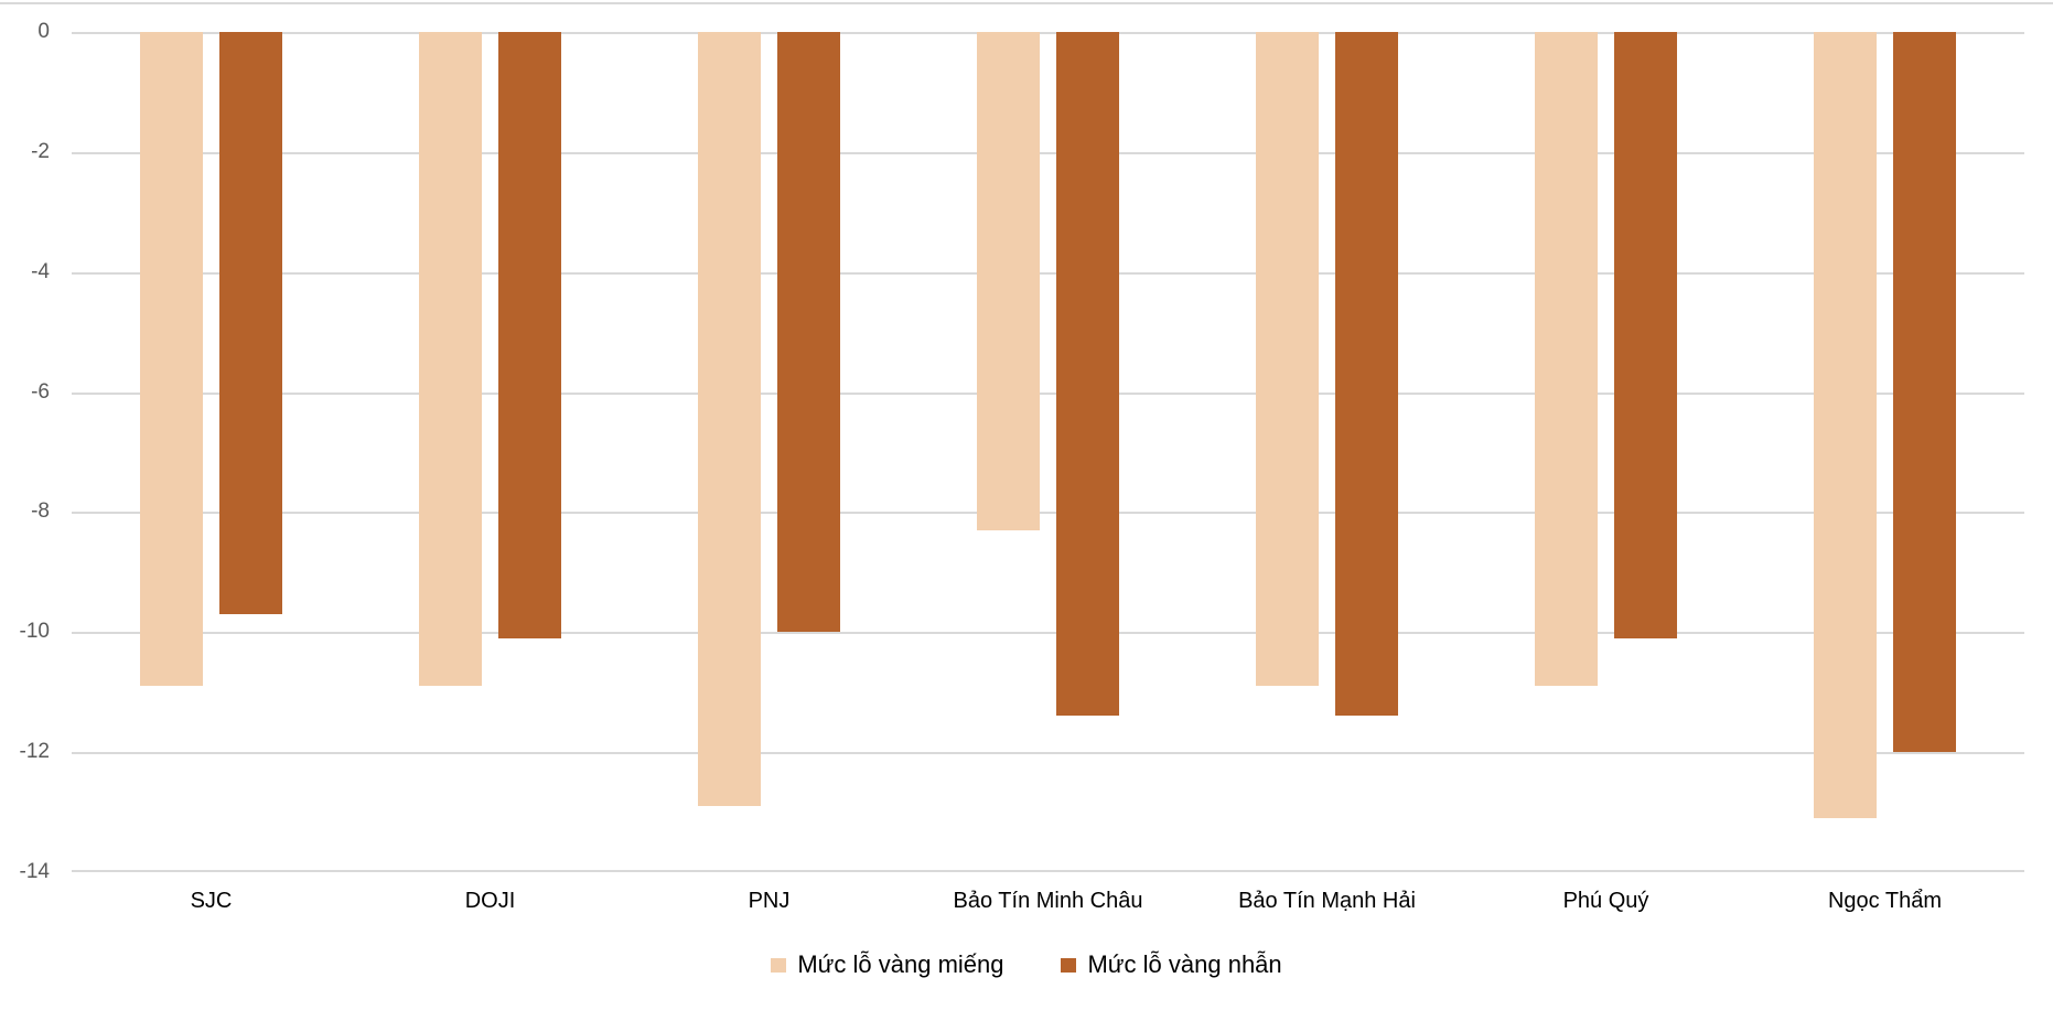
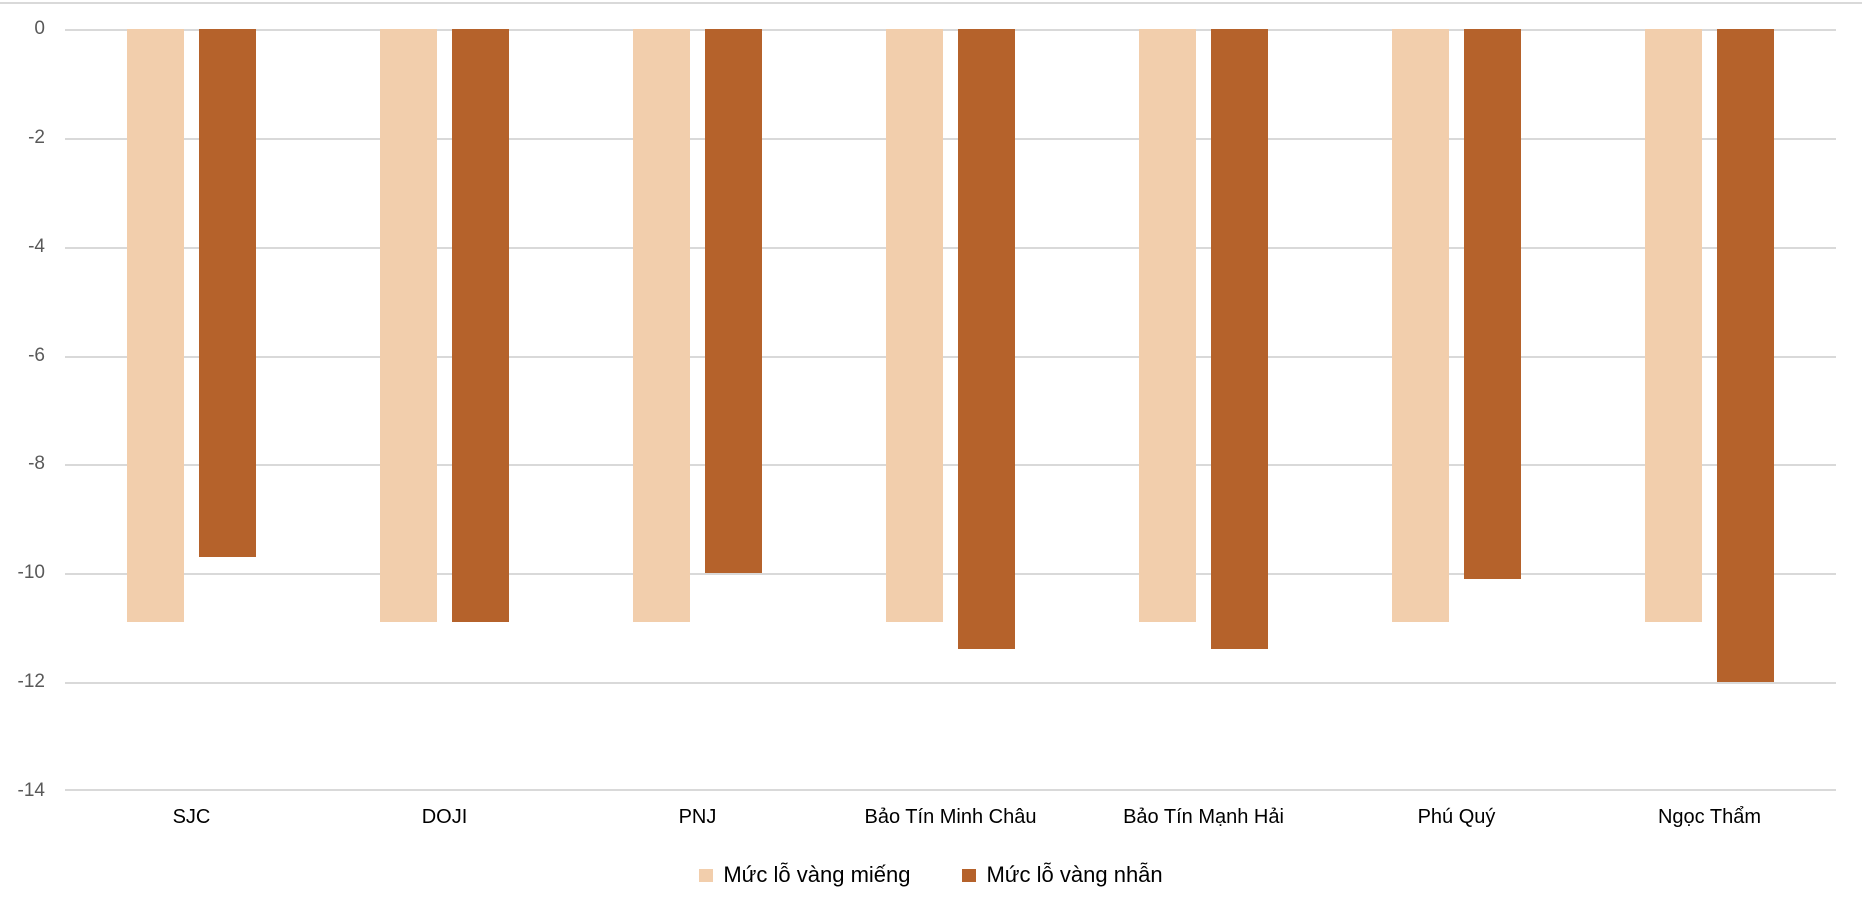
Mức lỗ vàng nhẫn/DOJI: -10.1 -> -10.9
Mức lỗ vàng miếng/PNJ: -12.9 -> -10.9
Mức lỗ vàng miếng/Bảo Tín Minh Châu: -8.3 -> -10.9
Mức lỗ vàng miếng/Ngọc Thẩm: -13.1 -> -10.9
